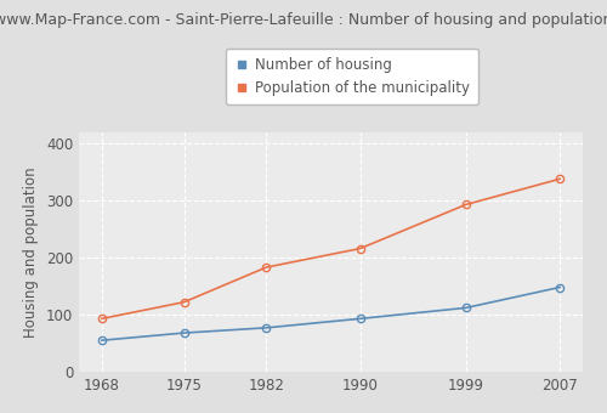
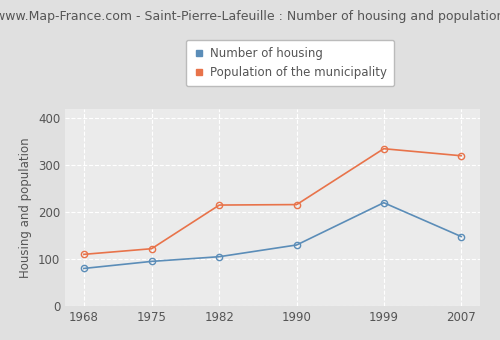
Number of housing/1968: 55 -> 80
Population of the municipality/1968: 93 -> 110
Number of housing/1975: 68 -> 95
Number of housing/1982: 77 -> 105
Population of the municipality/1982: 183 -> 215
Number of housing/1990: 93 -> 130
Number of housing/1999: 112 -> 220
Population of the municipality/1999: 293 -> 335
Population of the municipality/2007: 338 -> 320
